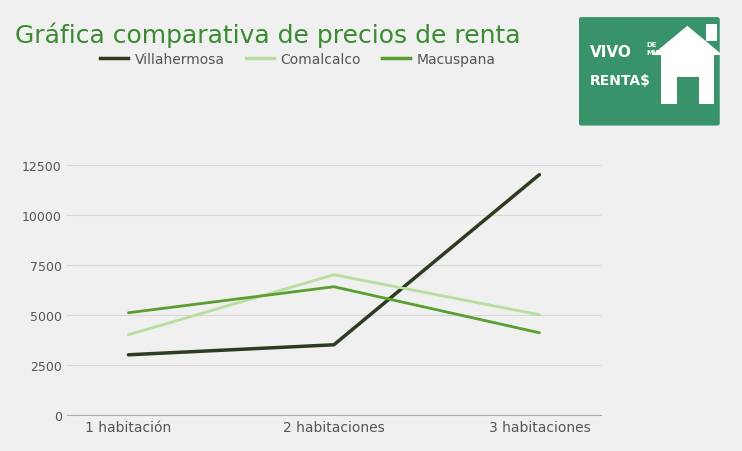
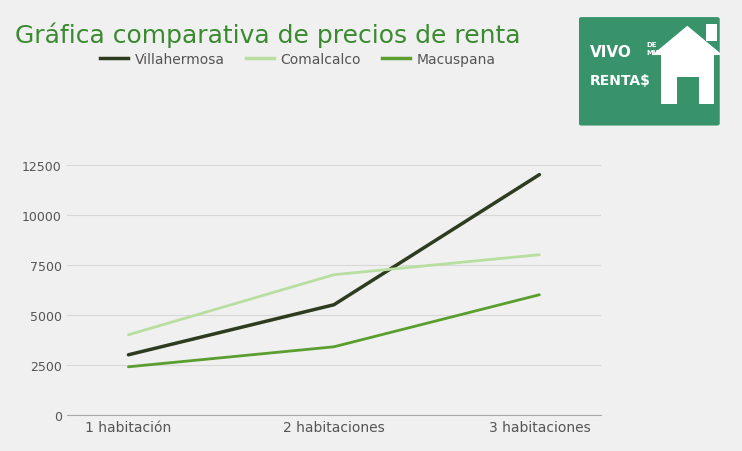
Macuspana/1 habitación: 5100 -> 2400
Villahermosa/2 habitaciones: 3500 -> 5500
Macuspana/2 habitaciones: 6400 -> 3400
Comalcalco/3 habitaciones: 5000 -> 8000
Macuspana/3 habitaciones: 4100 -> 6000
